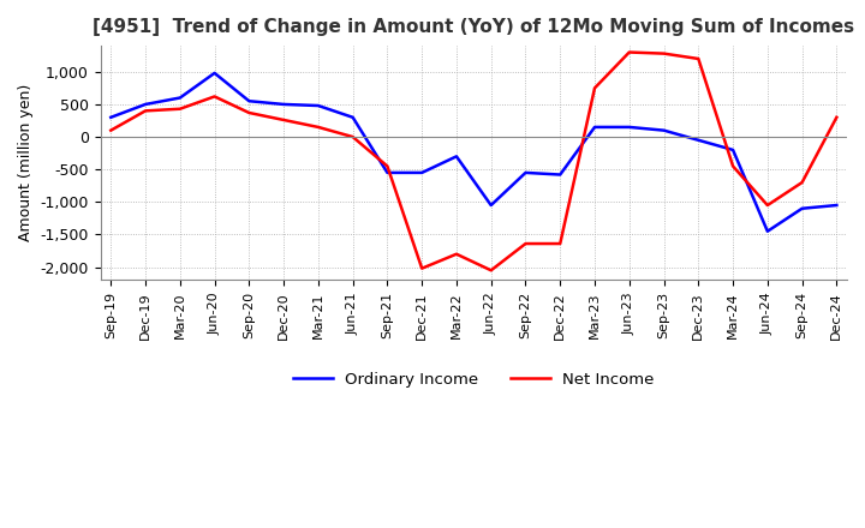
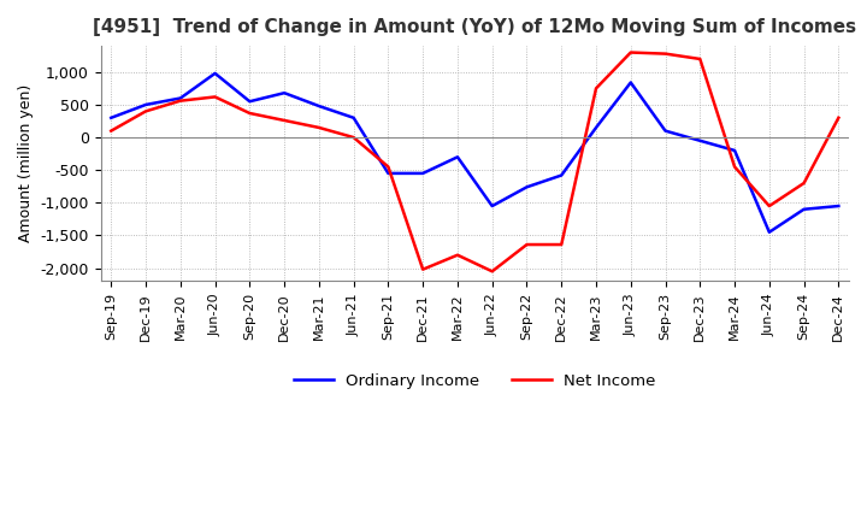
Net Income/Mar-20: 430 -> 560
Ordinary Income/Dec-20: 500 -> 680
Ordinary Income/Sep-22: -550 -> -760
Ordinary Income/Jun-23: 150 -> 840
